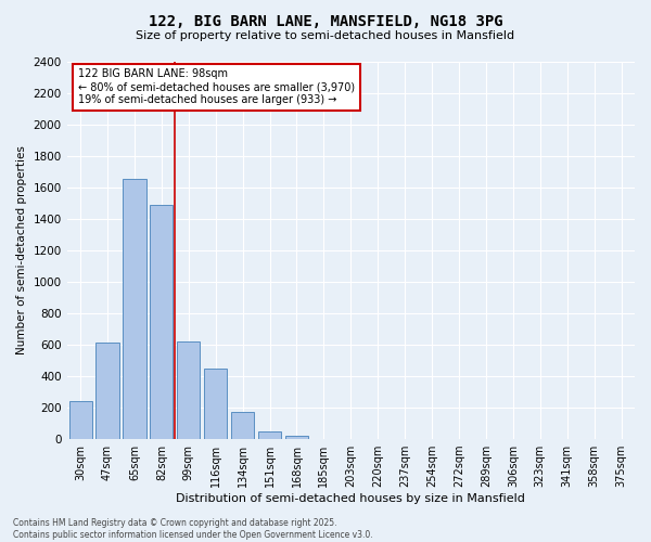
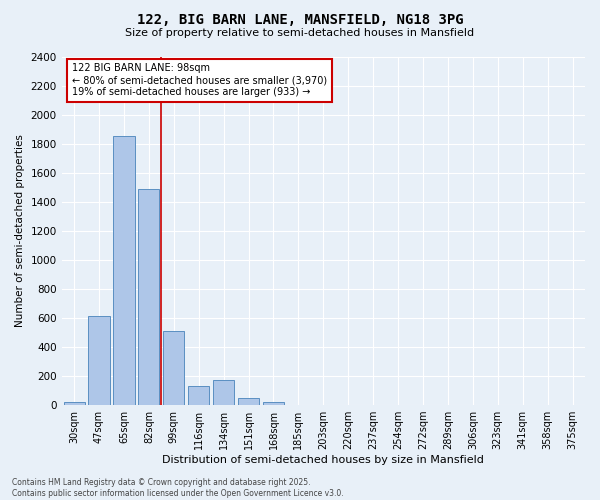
30sqm: 240 -> 20
65sqm: 1650 -> 1850
99sqm: 620 -> 510
116sqm: 450 -> 130
